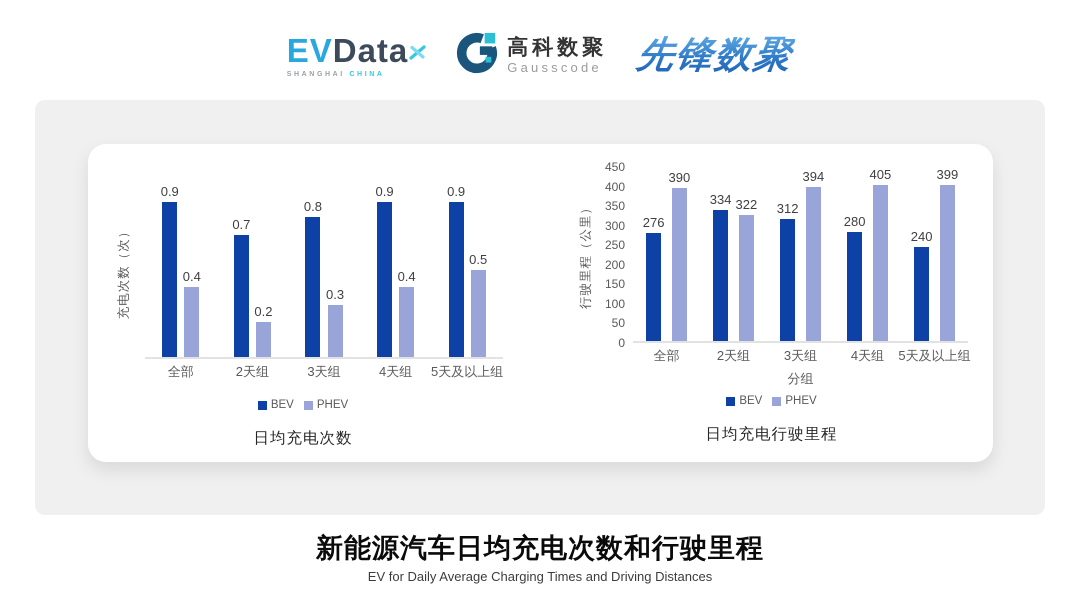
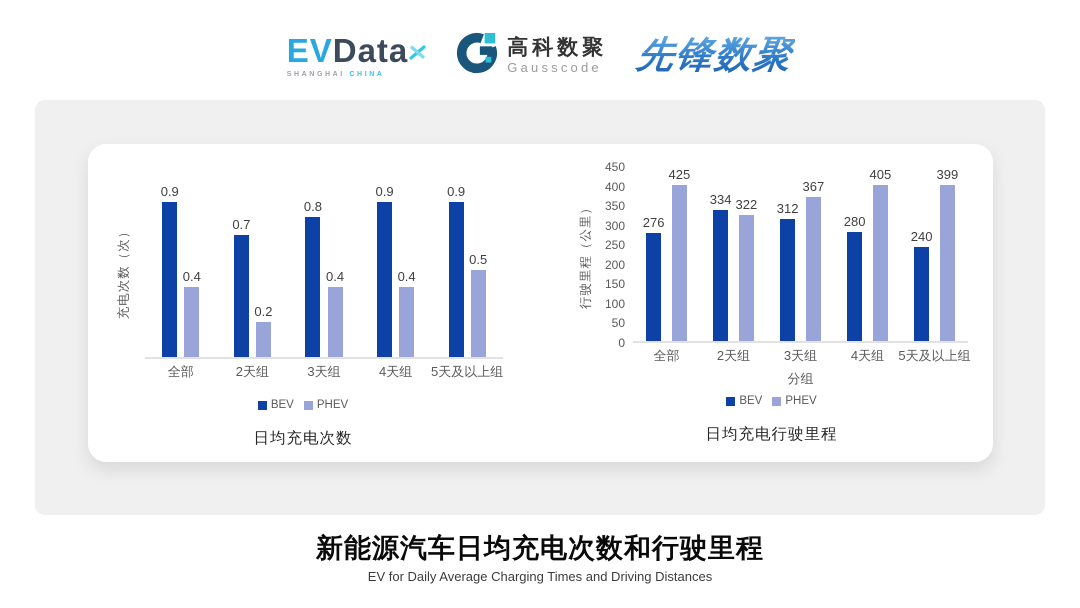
日均充电次数/PHEV/3天组: 0.3 -> 0.4
日均充电行驶里程/PHEV/全部: 390 -> 425
日均充电行驶里程/PHEV/3天组: 394 -> 367
